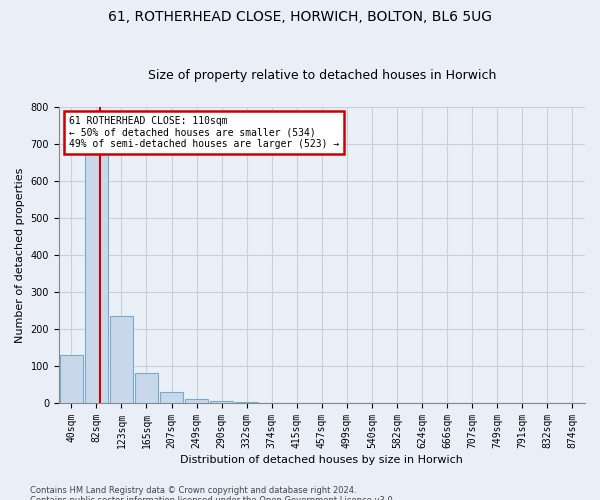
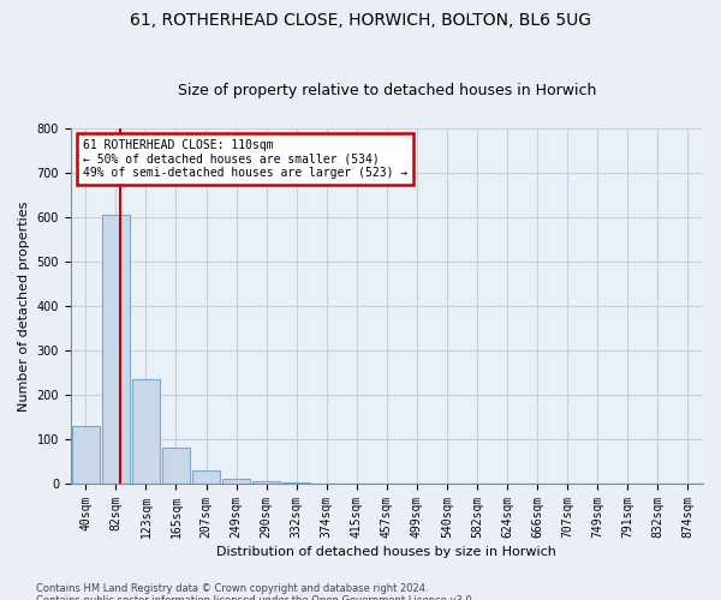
82sqm: 675 -> 605
